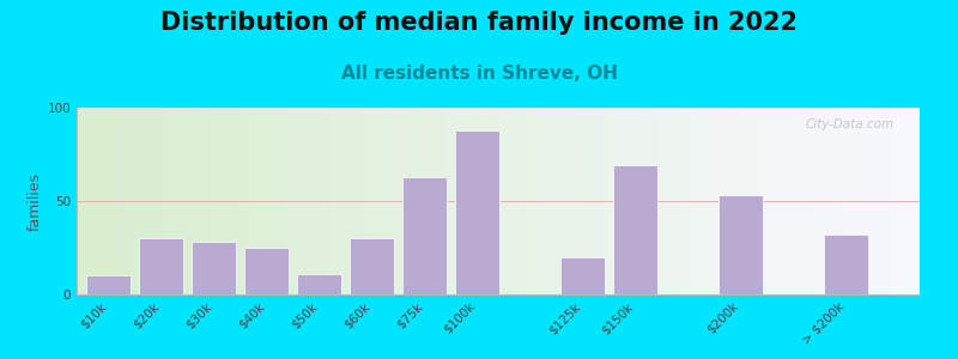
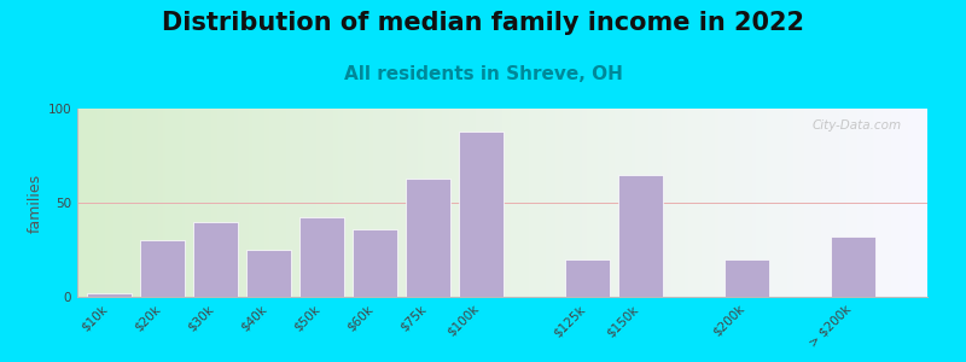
$10k: 10 -> 2
$30k: 28 -> 40
$50k: 11 -> 42
$60k: 30 -> 36
$150k: 69 -> 65
$200k: 53 -> 20
